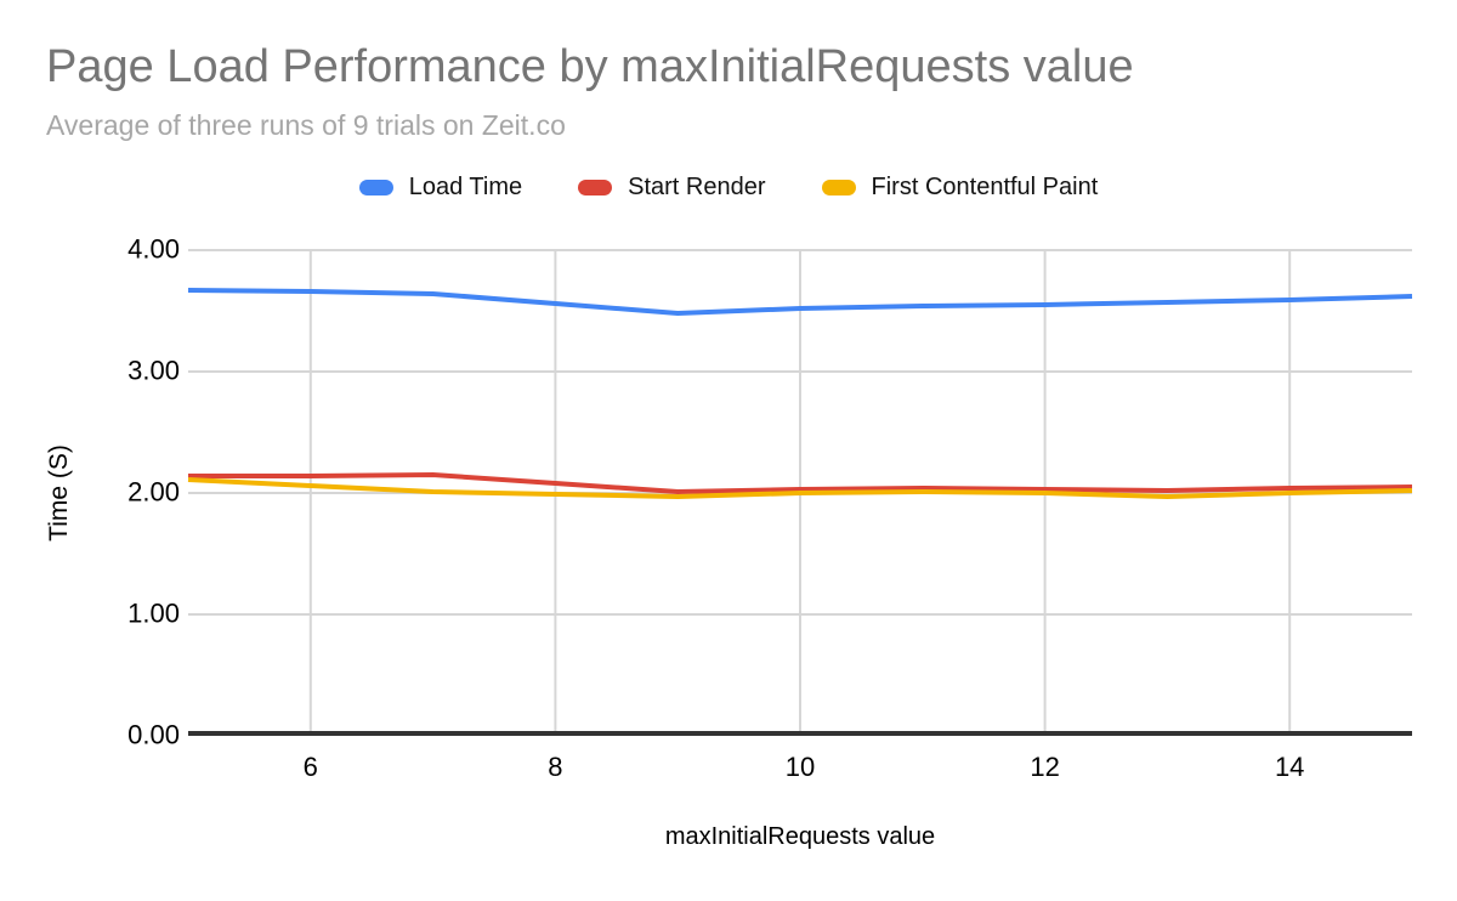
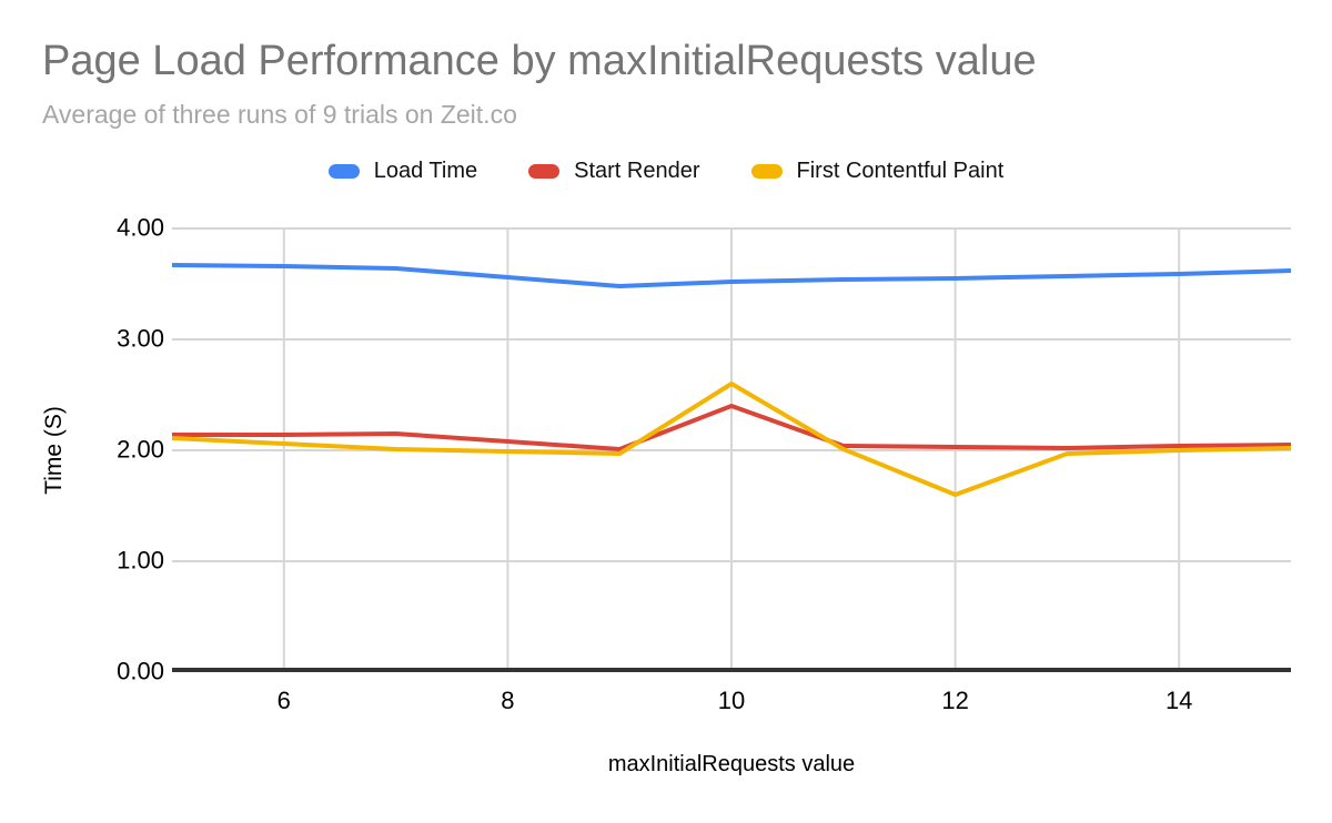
Start Render/10: 2.0 -> 2.4
First Contentful Paint/10: 2.0 -> 2.6
First Contentful Paint/12: 2.0 -> 1.6
